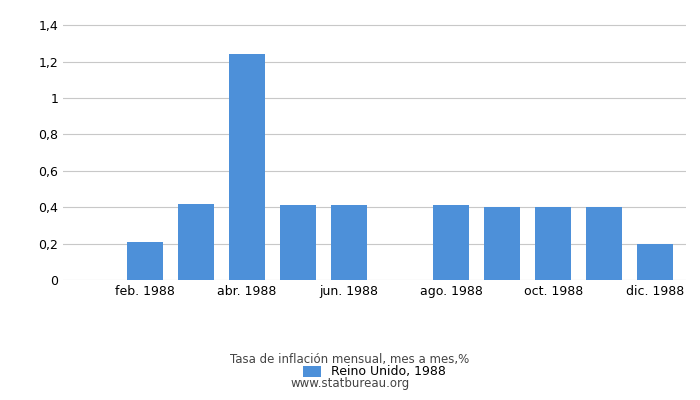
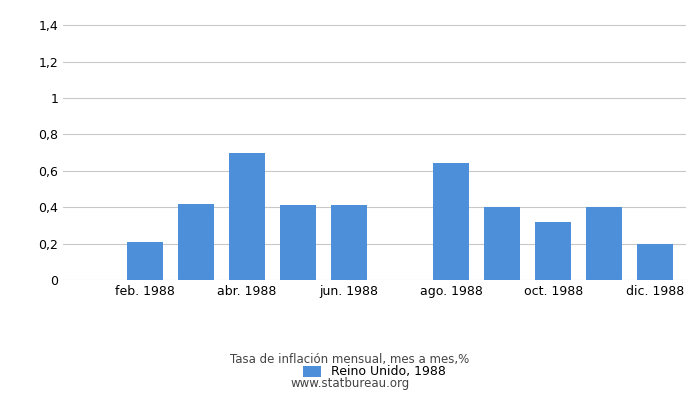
abr. 1988: 1,24 -> 0,70
ago. 1988: 0,41 -> 0,64
oct. 1988: 0,40 -> 0,32
